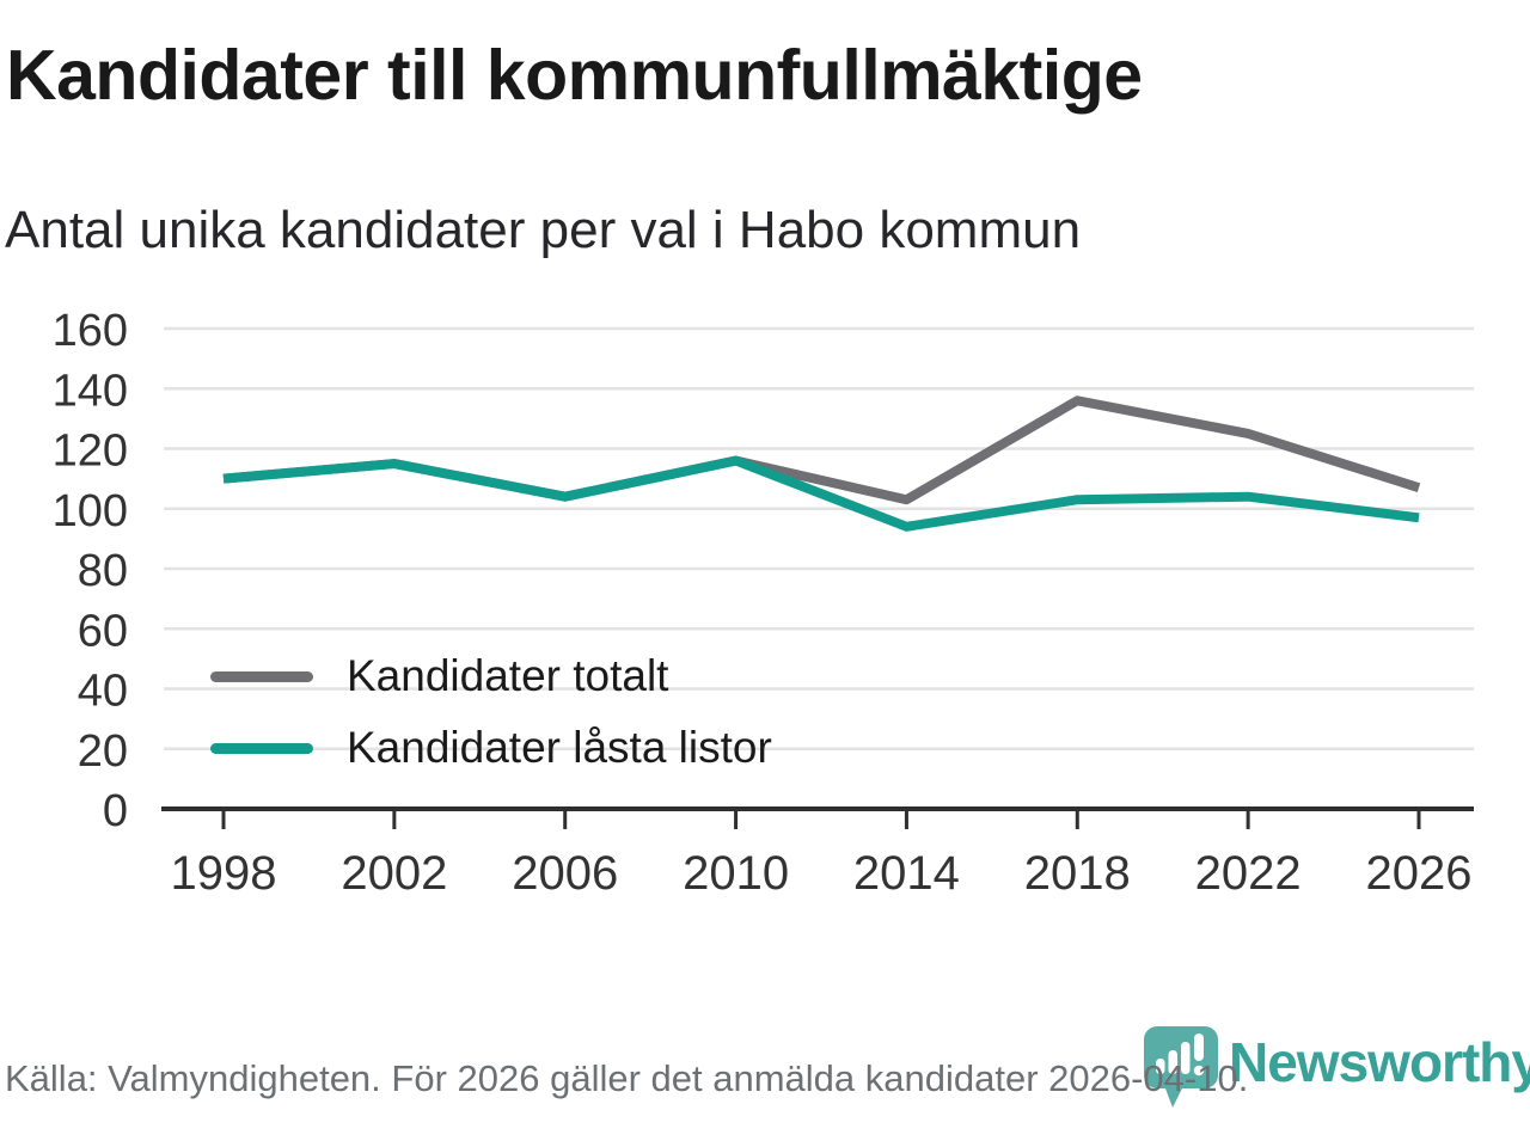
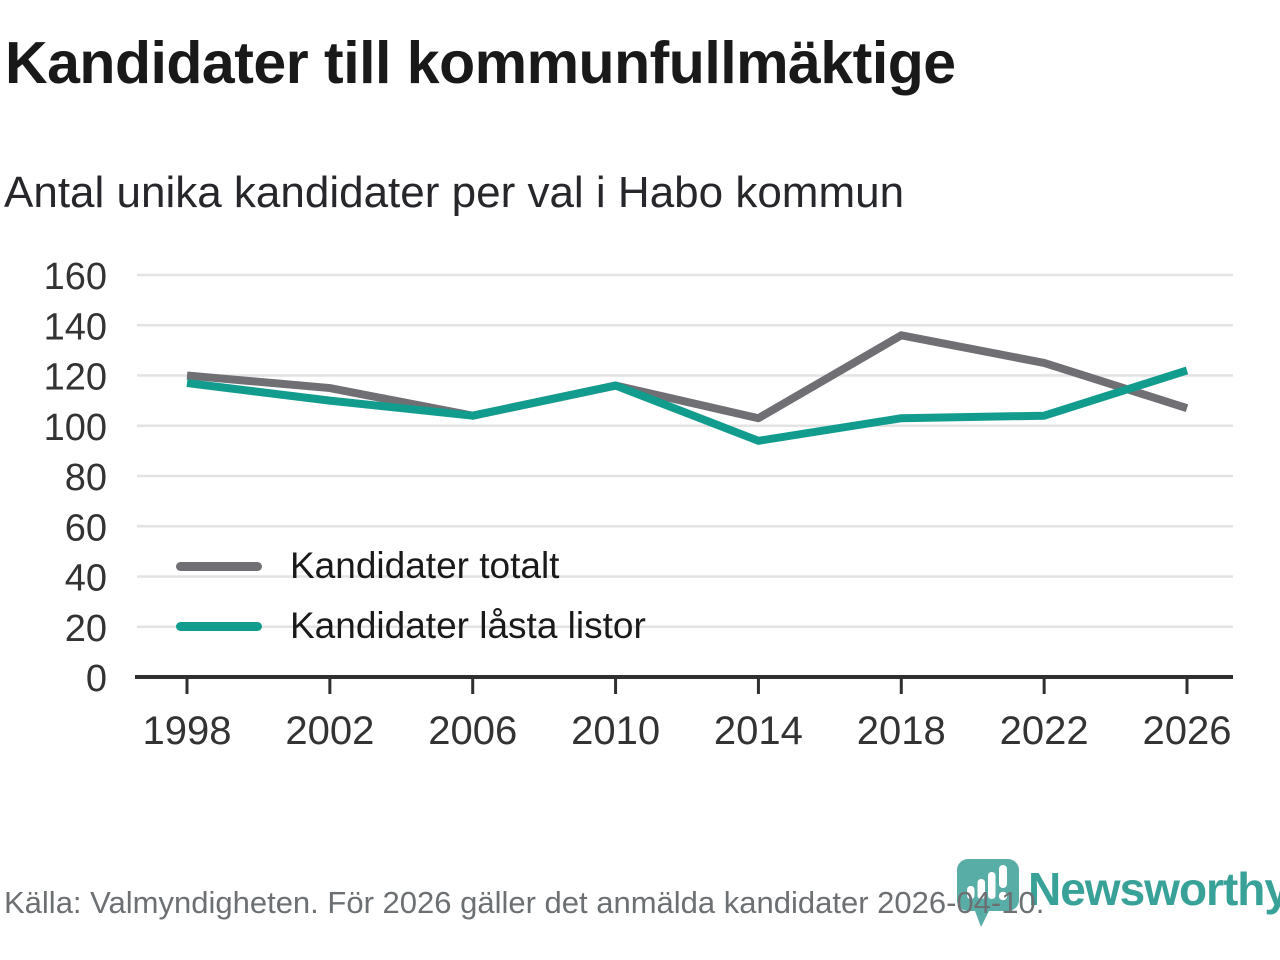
Kandidater totalt/1998: 110 -> 120
Kandidater låsta listor/1998: 110 -> 117
Kandidater låsta listor/2002: 115 -> 110
Kandidater låsta listor/2026: 97 -> 122
